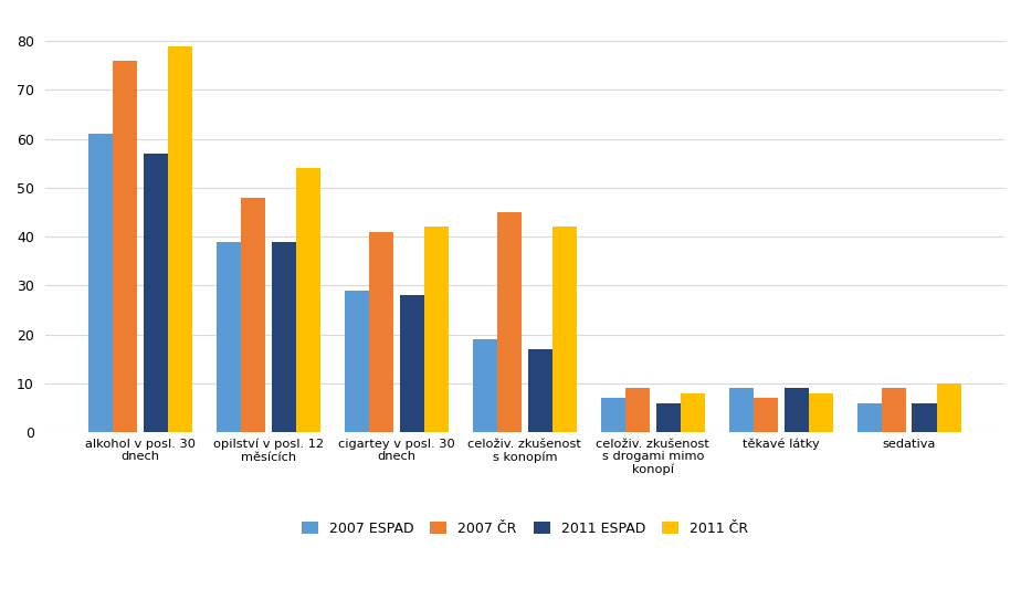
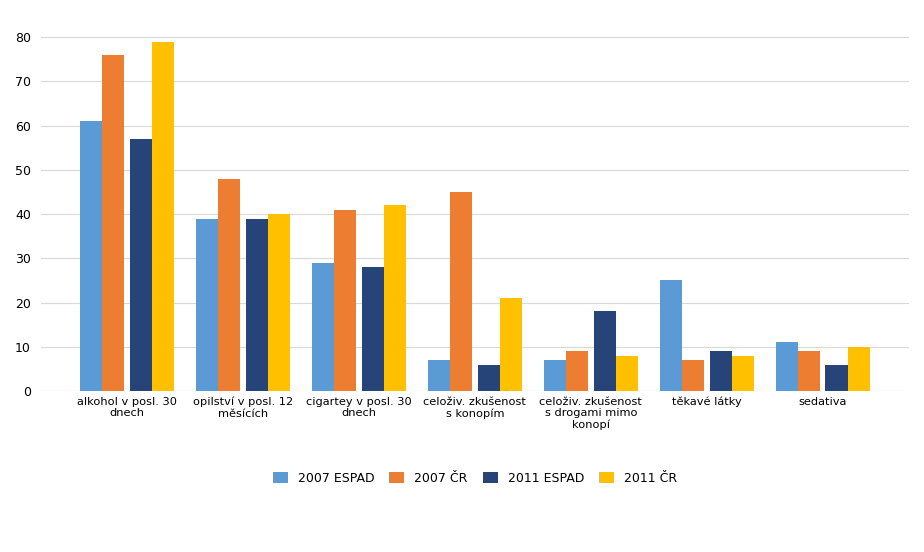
2011 ČR/opilství v posl. 12 měsících: 54 -> 40
2007 ESPAD/celoživ. zkušenost s konopím: 19 -> 7
2011 ESPAD/celoživ. zkušenost s konopím: 17 -> 6
2011 ČR/celoživ. zkušenost s konopím: 42 -> 21
2011 ESPAD/celoživ. zkušenost s drogami mimo konopí: 6 -> 18
2007 ESPAD/těkavé látky: 9 -> 25
2007 ESPAD/sedativa: 6 -> 11
